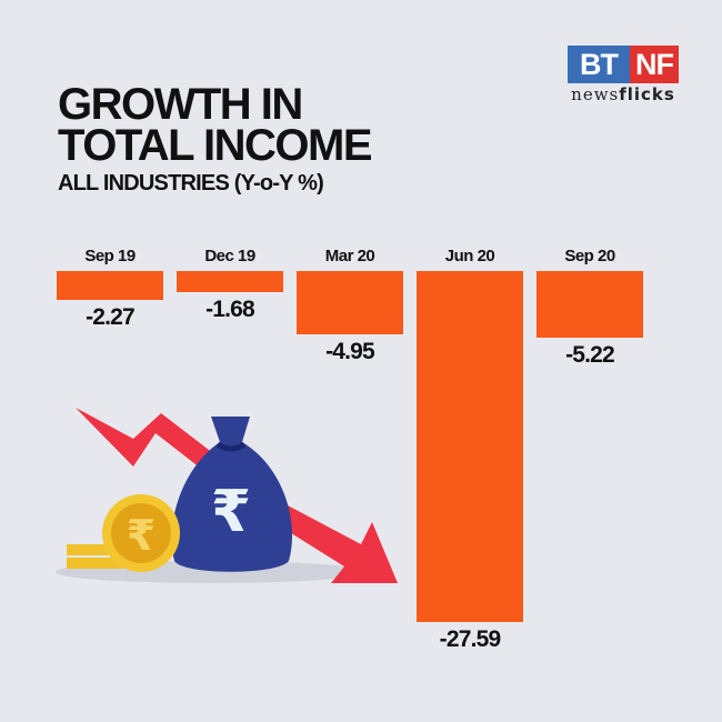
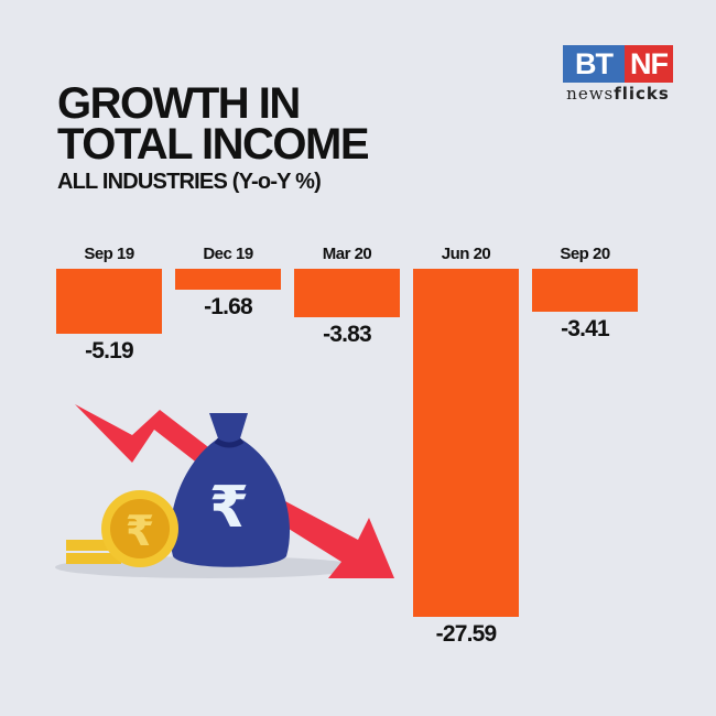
Sep 19: -2.27 -> -5.19
Mar 20: -4.95 -> -3.83
Sep 20: -5.22 -> -3.41
